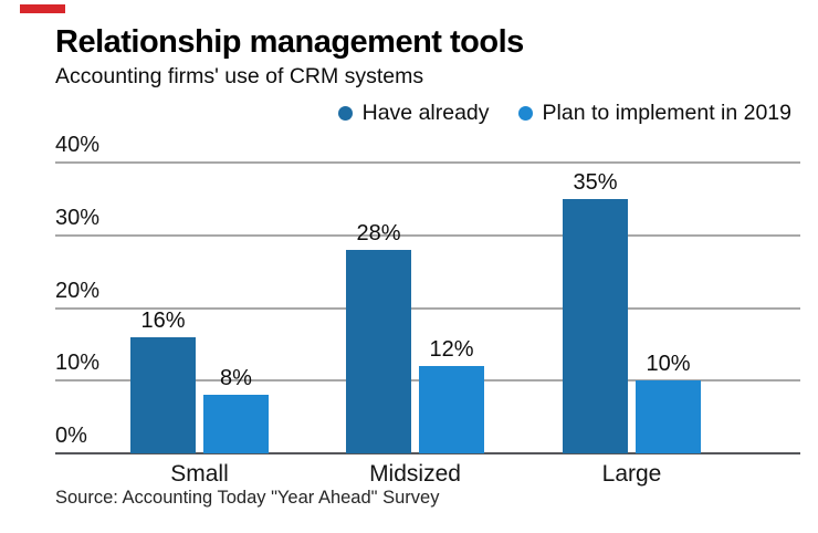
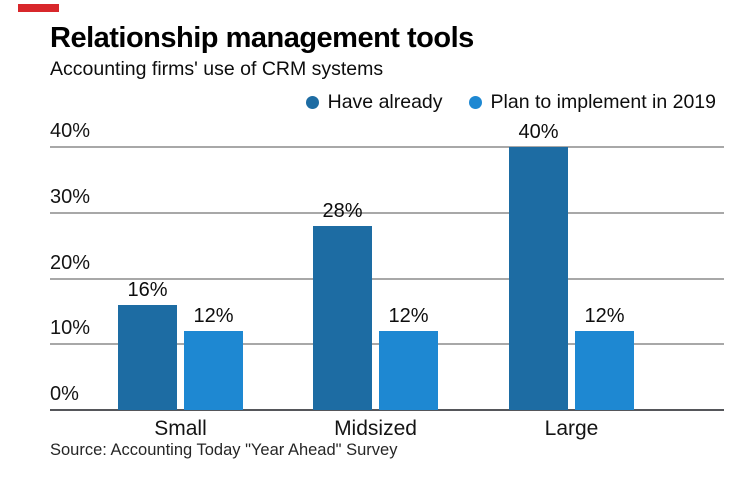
Plan to implement in 2019/Small: 8% -> 12%
Have already/Large: 35% -> 40%
Plan to implement in 2019/Large: 10% -> 12%
